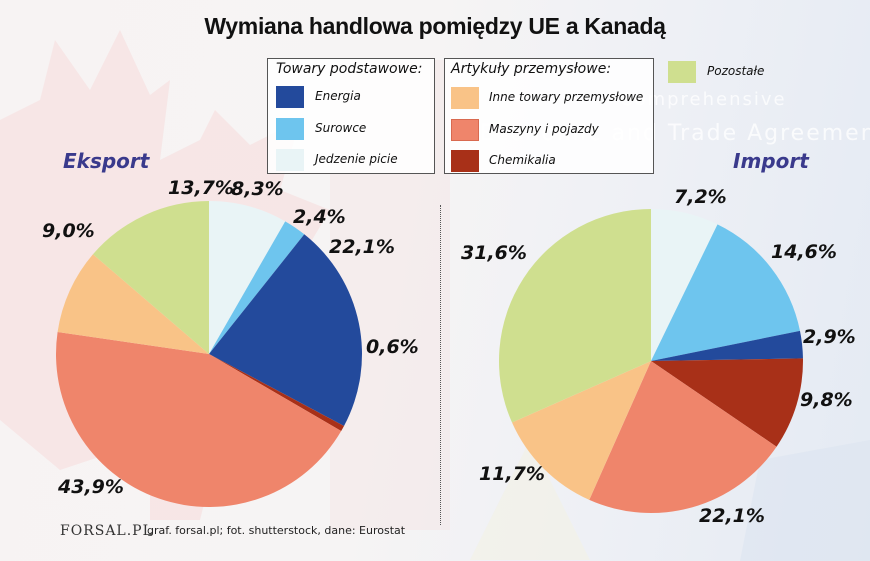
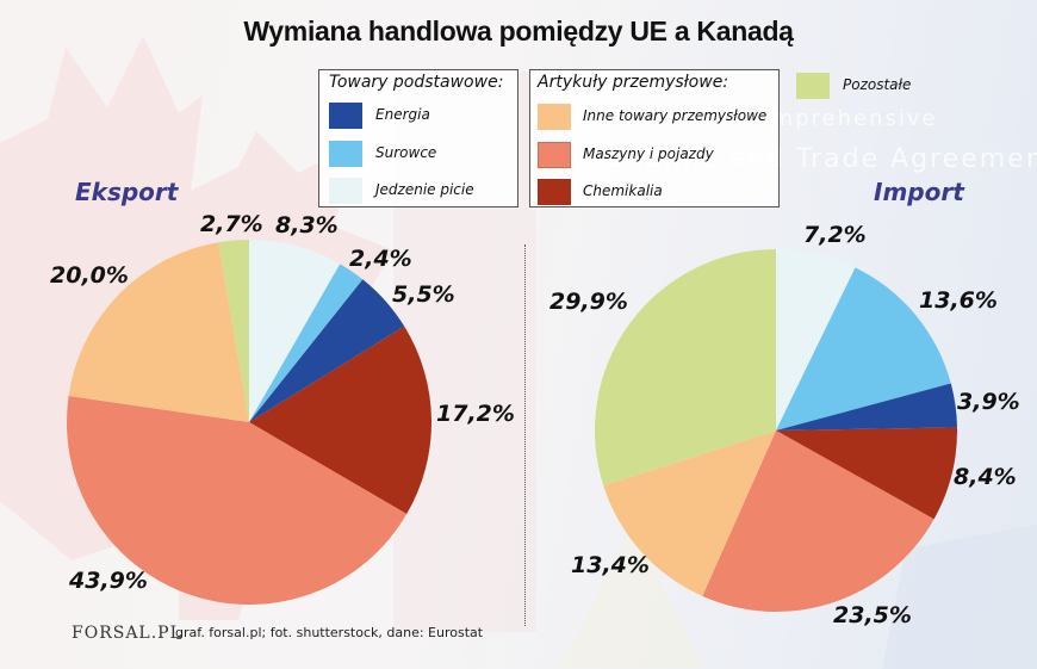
Eksport/Energia: 22,1% -> 5,5%
Eksport/Chemikalia: 0,6% -> 17,2%
Eksport/Inne towary przemysłowe: 9,0% -> 20,0%
Eksport/Pozostałe: 13,7% -> 2,7%
Import/Surowce: 14,6% -> 13,6%
Import/Energia: 2,9% -> 3,9%
Import/Chemikalia: 9,8% -> 8,4%
Import/Maszyny i pojazdy: 22,1% -> 23,5%
Import/Inne towary przemysłowe: 11,7% -> 13,4%
Import/Pozostałe: 31,6% -> 29,9%
